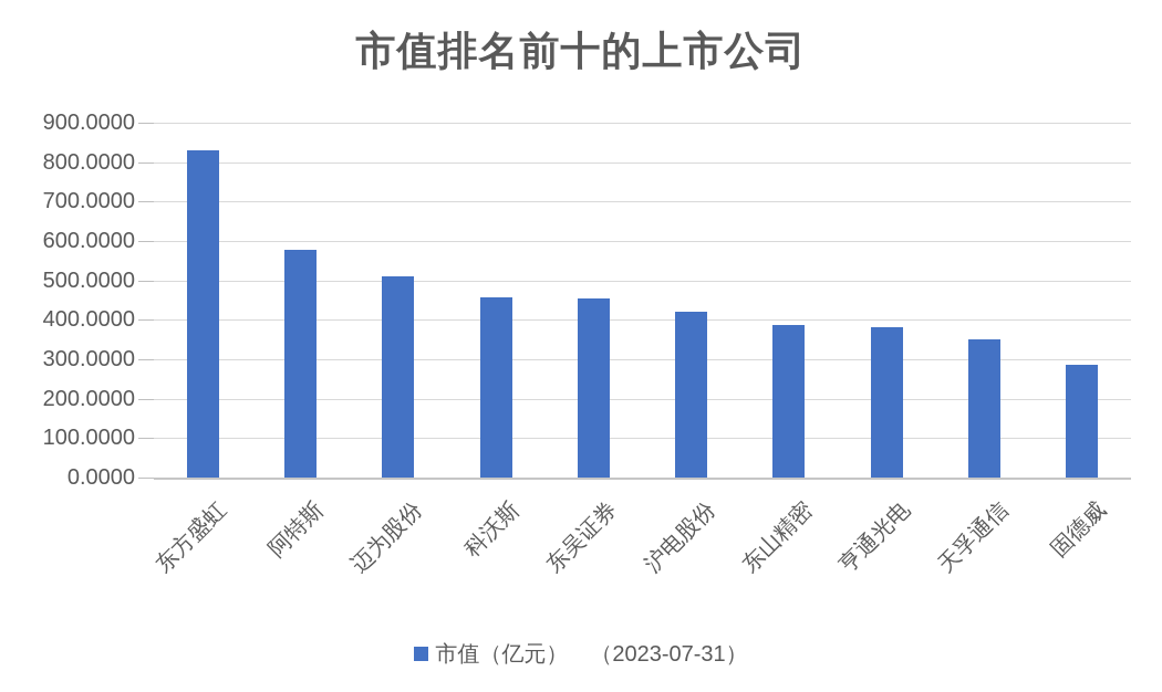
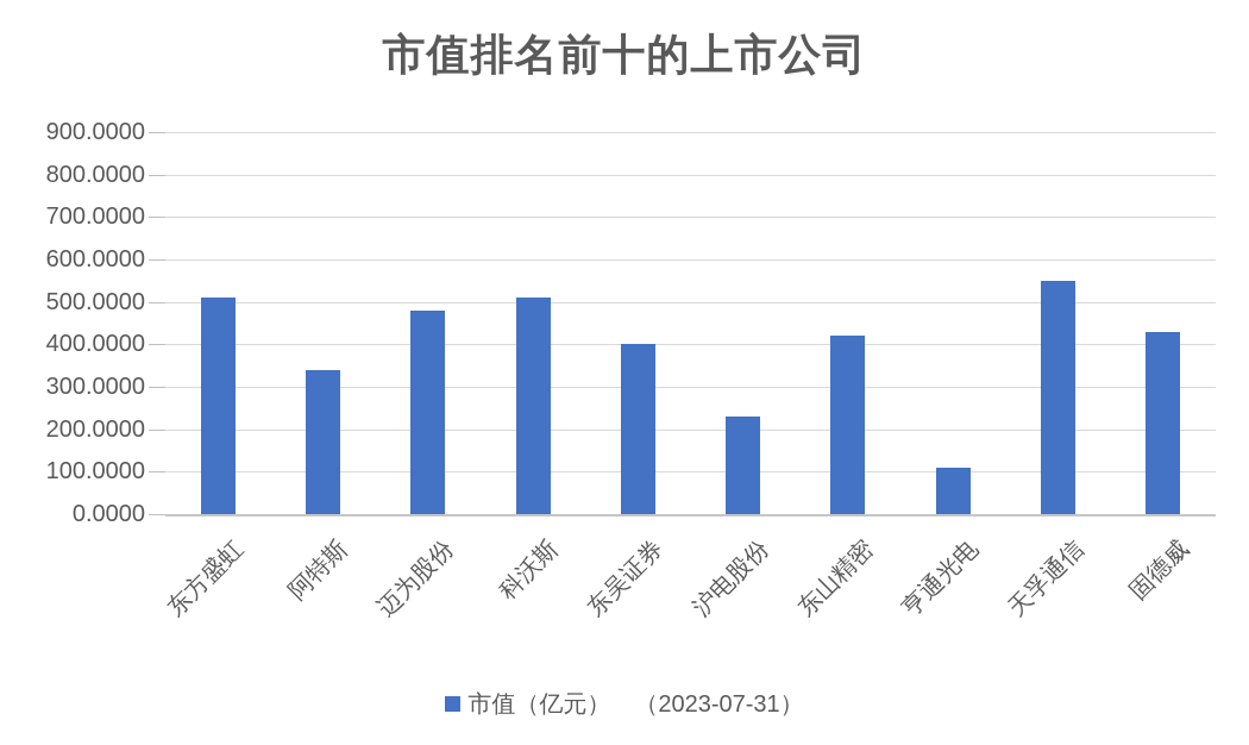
东方盛虹: 830 -> 510
阿特斯: 580 -> 340
迈为股份: 510 -> 480
科沃斯: 460 -> 510
东吴证券: 460 -> 400
沪电股份: 420 -> 230
东山精密: 390 -> 420
亨通光电: 380 -> 110
天孚通信: 350 -> 550
固德威: 280 -> 430
